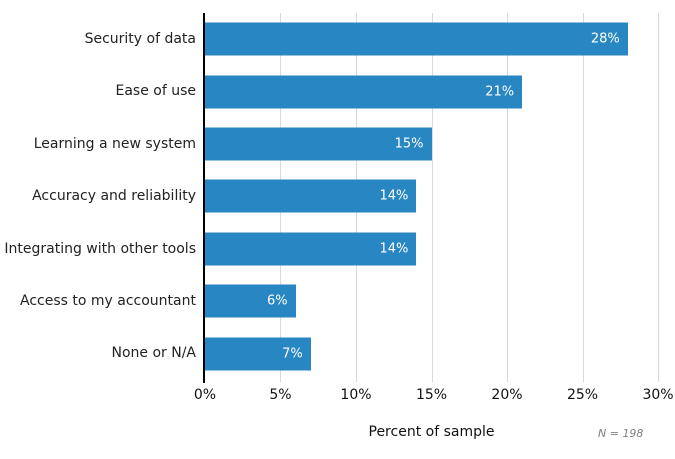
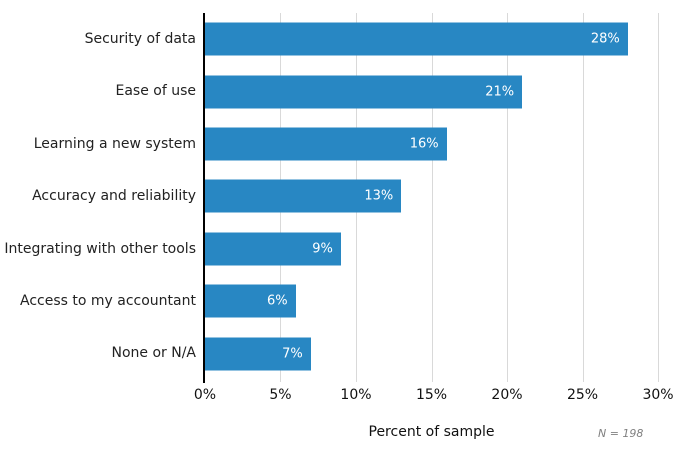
Learning a new system: 15% -> 16%
Accuracy and reliability: 14% -> 13%
Integrating with other tools: 14% -> 9%
